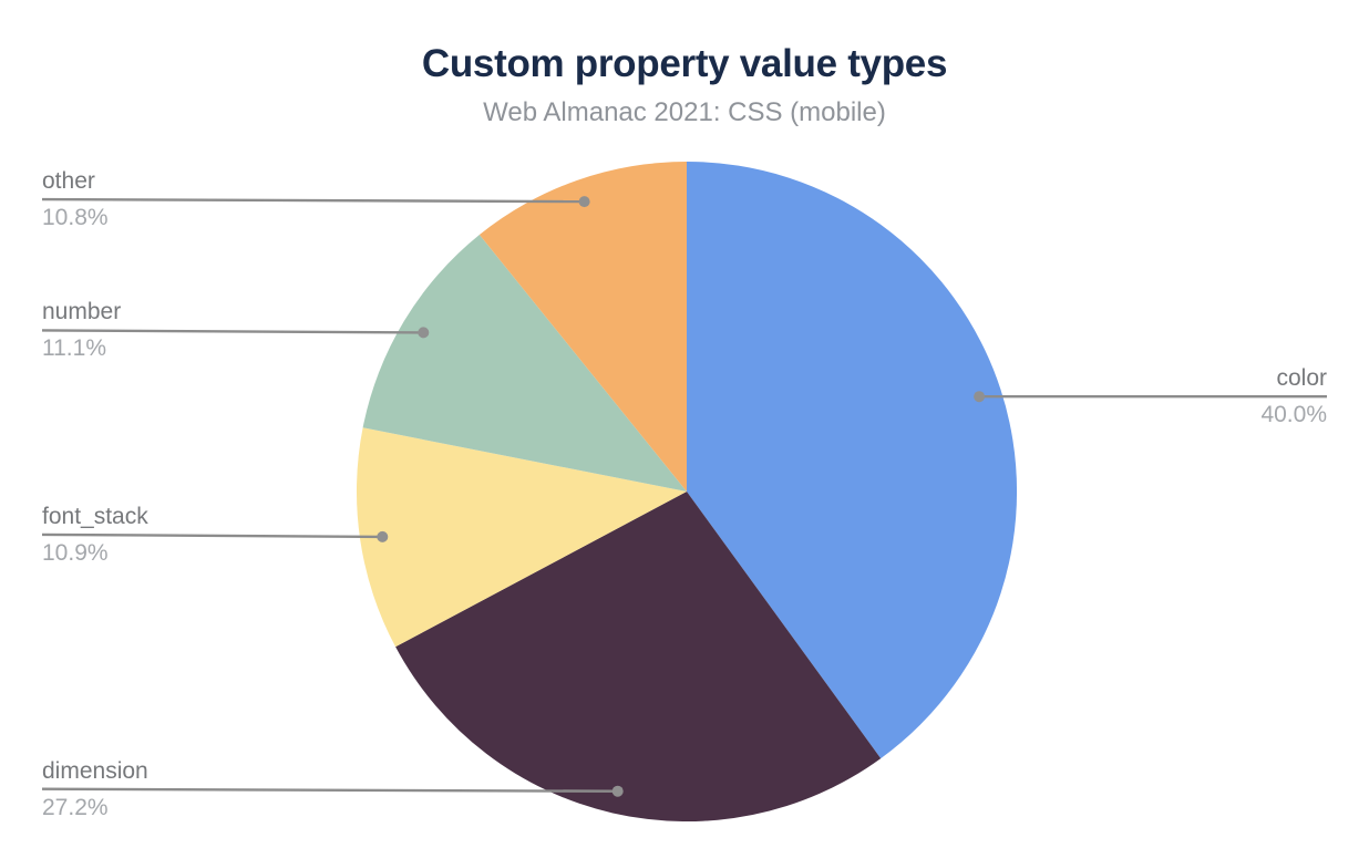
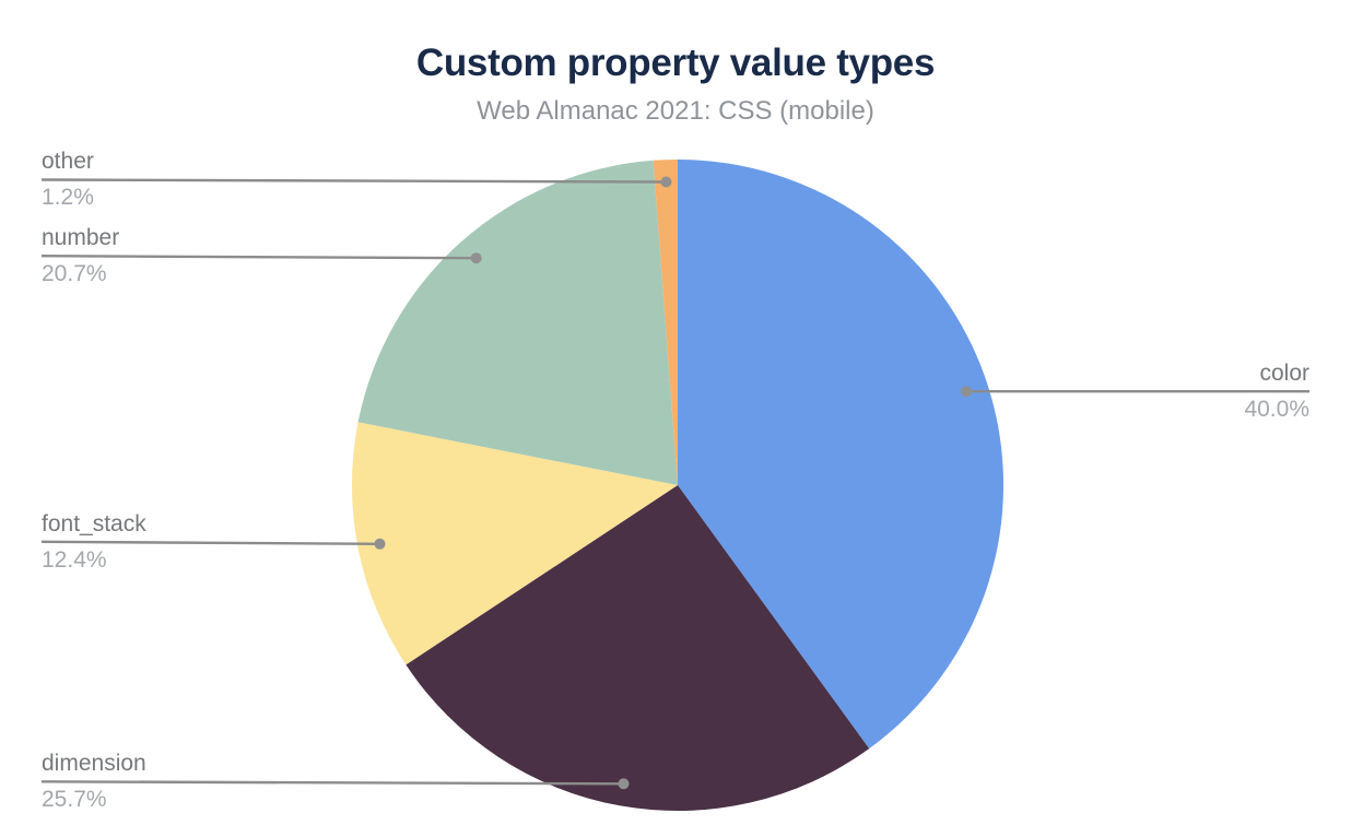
dimension: 27.2% -> 25.7%
font_stack: 10.9% -> 12.4%
number: 11.1% -> 20.7%
other: 10.8% -> 1.2%
